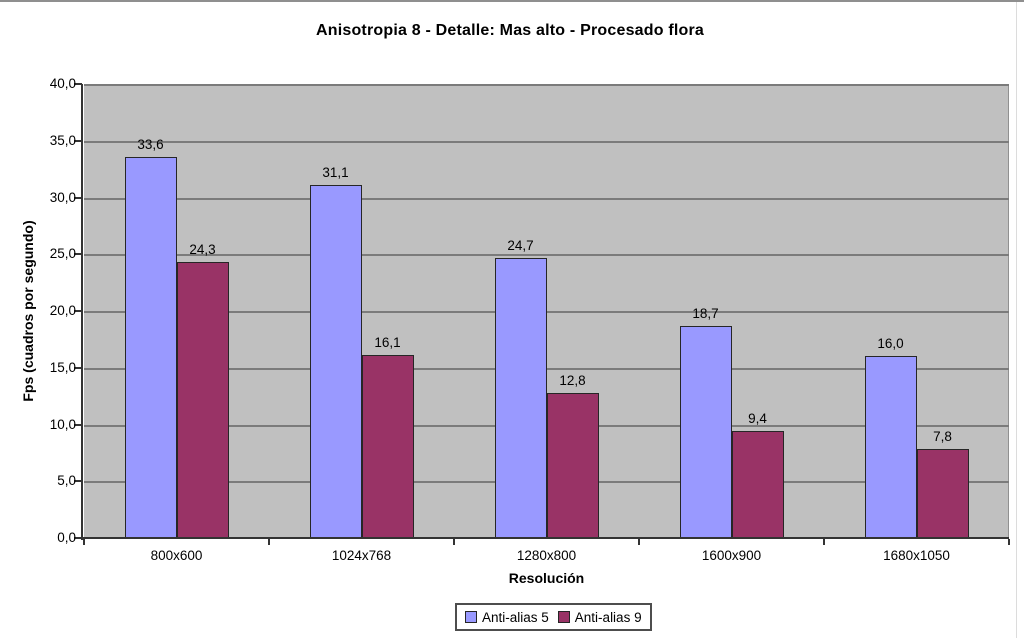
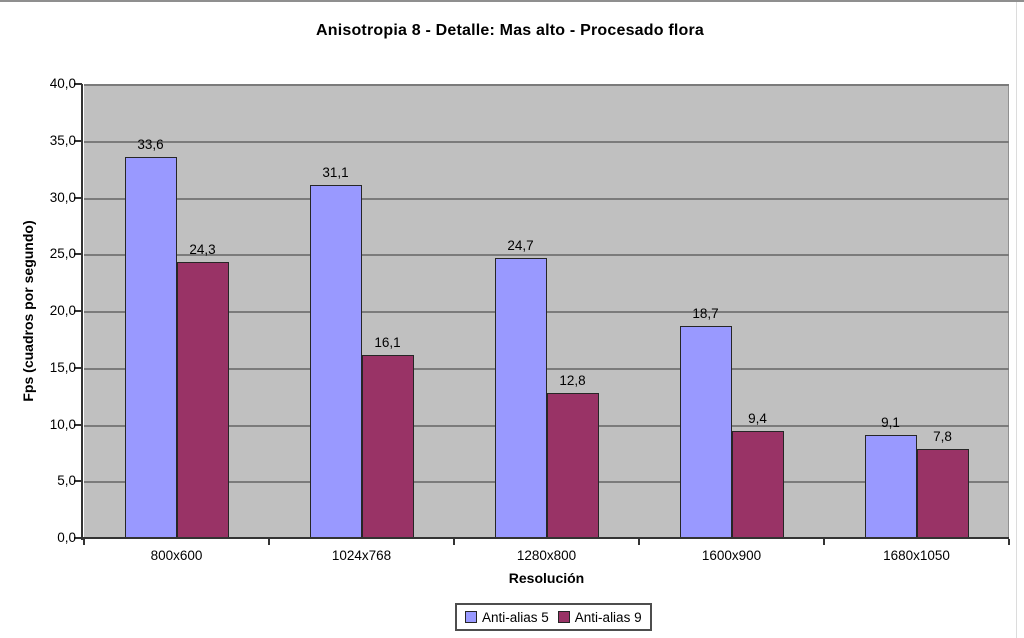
Anti-alias 5/1680x1050: 16,0 -> 9,1
